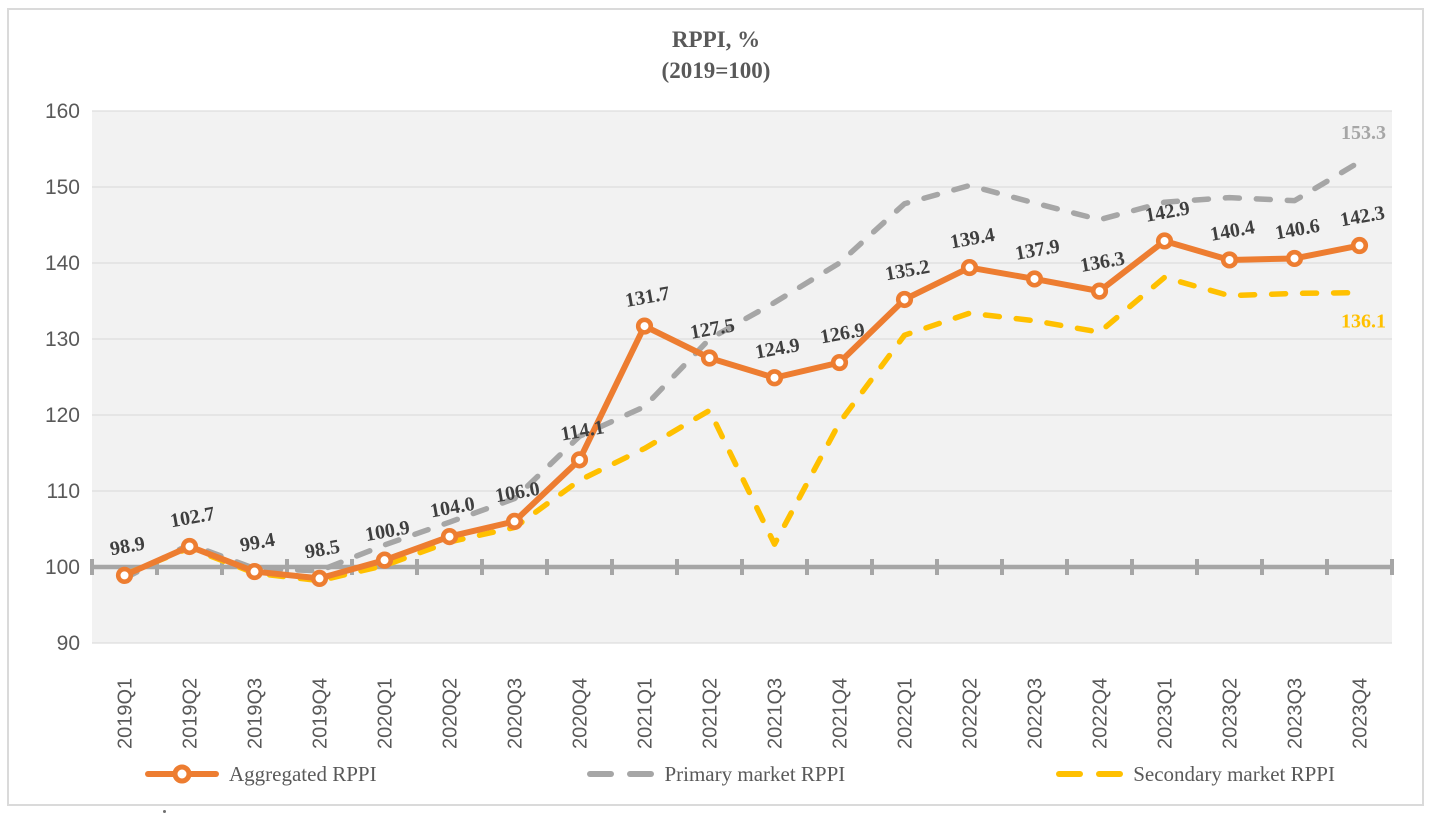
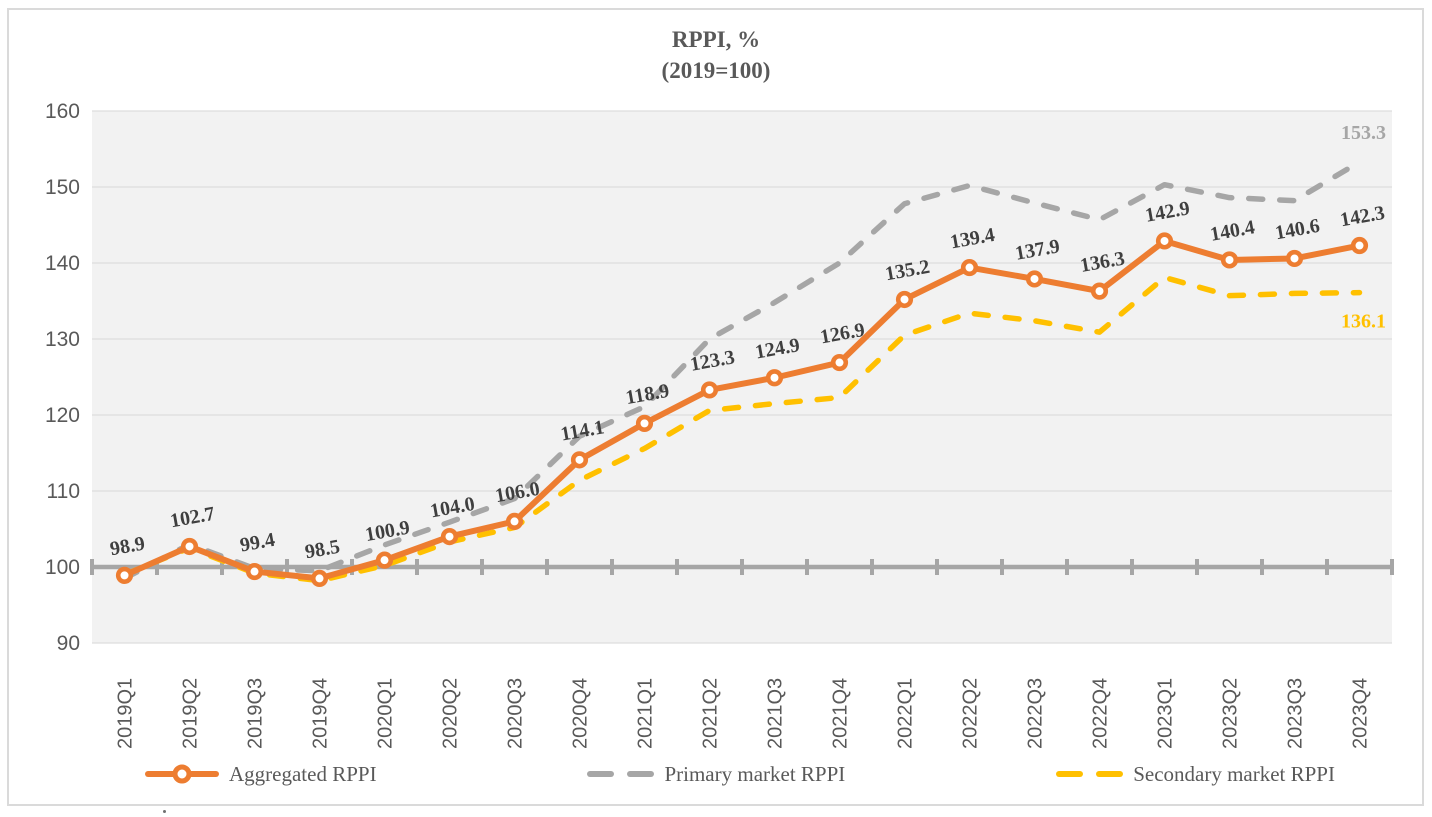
Aggregated RPPI/2021Q1: 131.7 -> 118.9
Aggregated RPPI/2021Q2: 127.5 -> 123.3
Secondary market RPPI/2021Q3: 103 -> 122
Secondary market RPPI/2021Q4: 119 -> 122
Primary market RPPI/2023Q1: 148 -> 150
